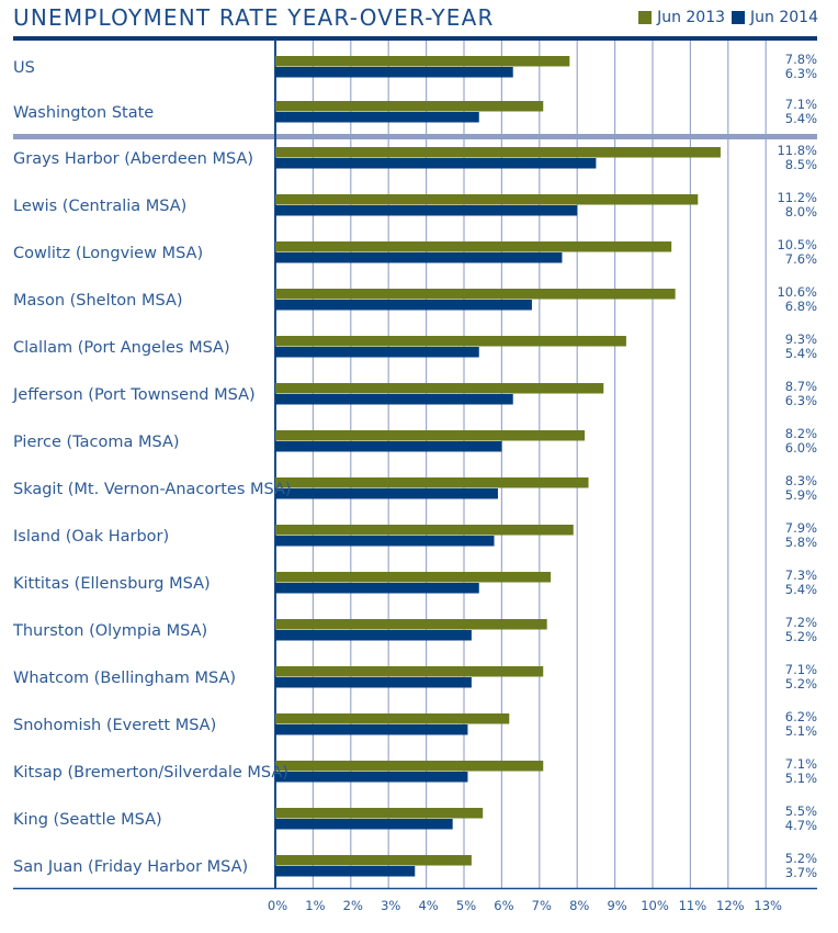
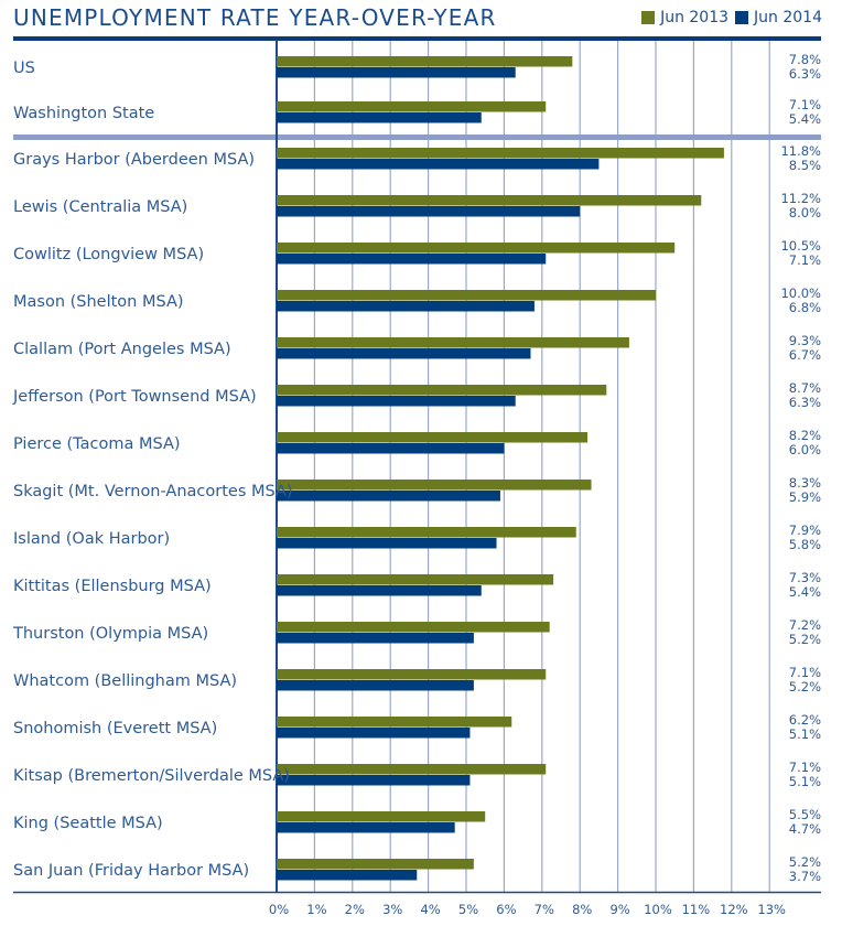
Jun 2014/Cowlitz (Longview MSA): 7.6% -> 7.1%
Jun 2013/Mason (Shelton MSA): 10.6% -> 10.0%
Jun 2014/Clallam (Port Angeles MSA): 5.4% -> 6.7%
